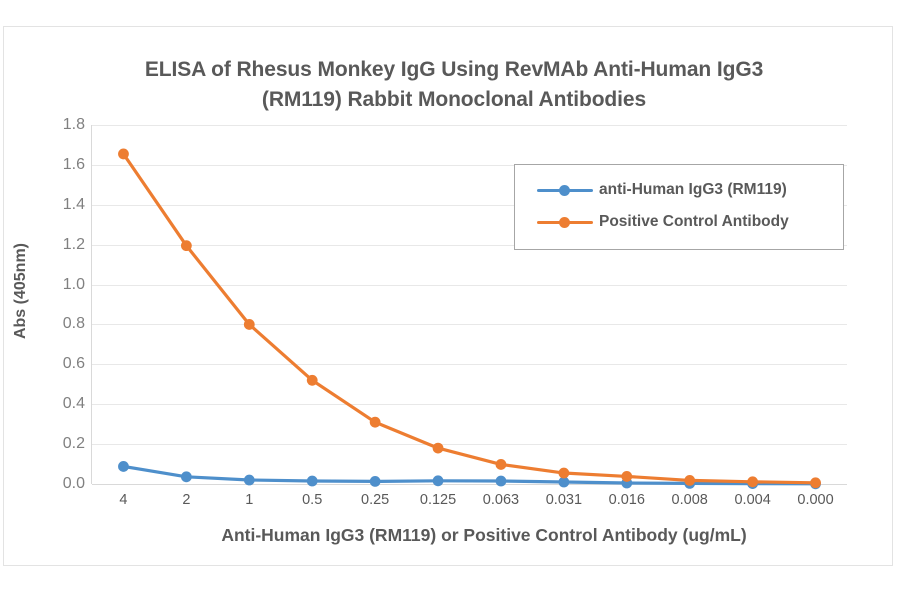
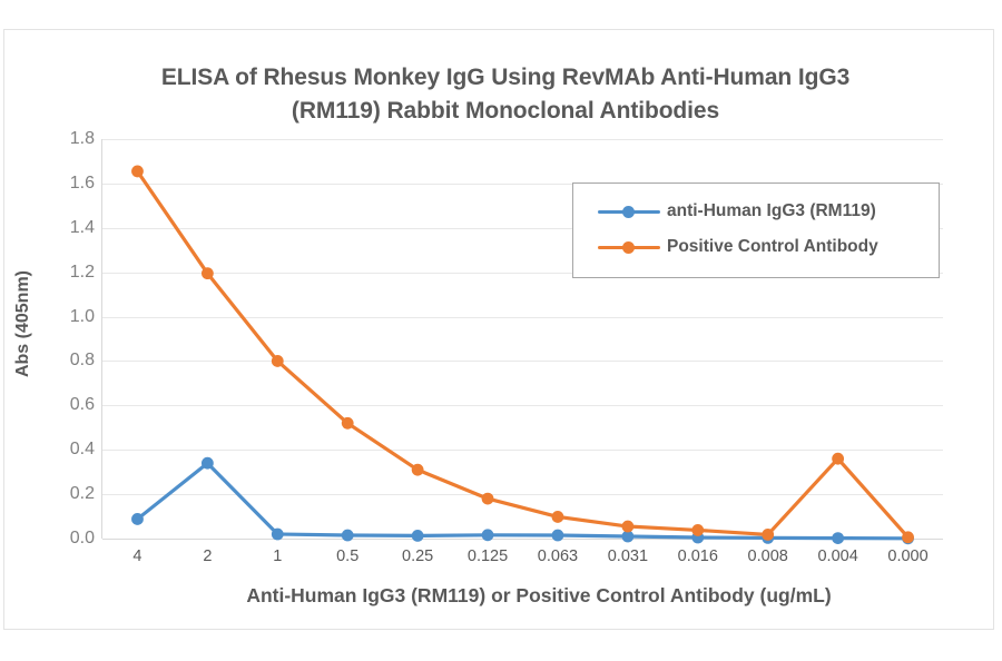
anti-Human IgG3 (RM119)/2: 0.04 -> 0.34
Positive Control Antibody/0.004: 0.01 -> 0.36
